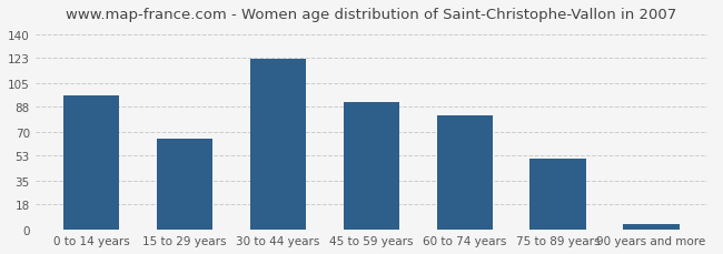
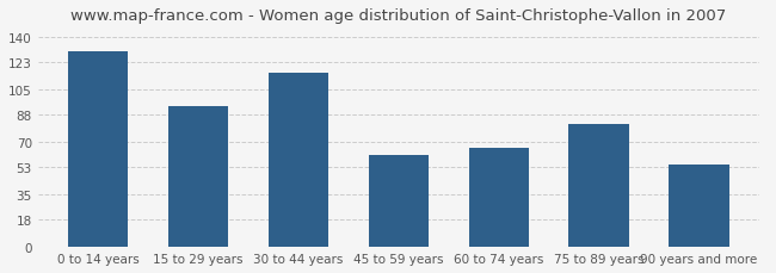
0 to 14 years: 96 -> 130
15 to 29 years: 65 -> 94
30 to 44 years: 122 -> 116
45 to 59 years: 91 -> 61
60 to 74 years: 82 -> 66
75 to 89 years: 51 -> 82
90 years and more: 4 -> 55
